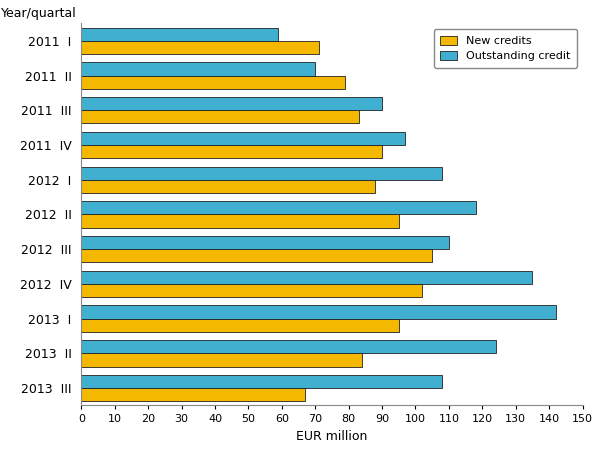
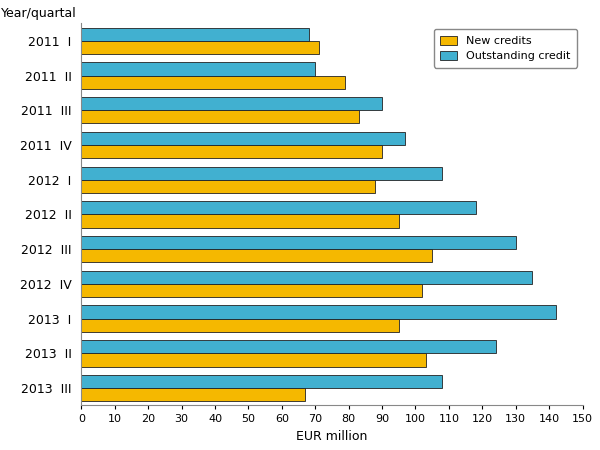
Outstanding credit/2011 I: 59 -> 68
Outstanding credit/2012 III: 110 -> 130
New credits/2013 II: 84 -> 103
